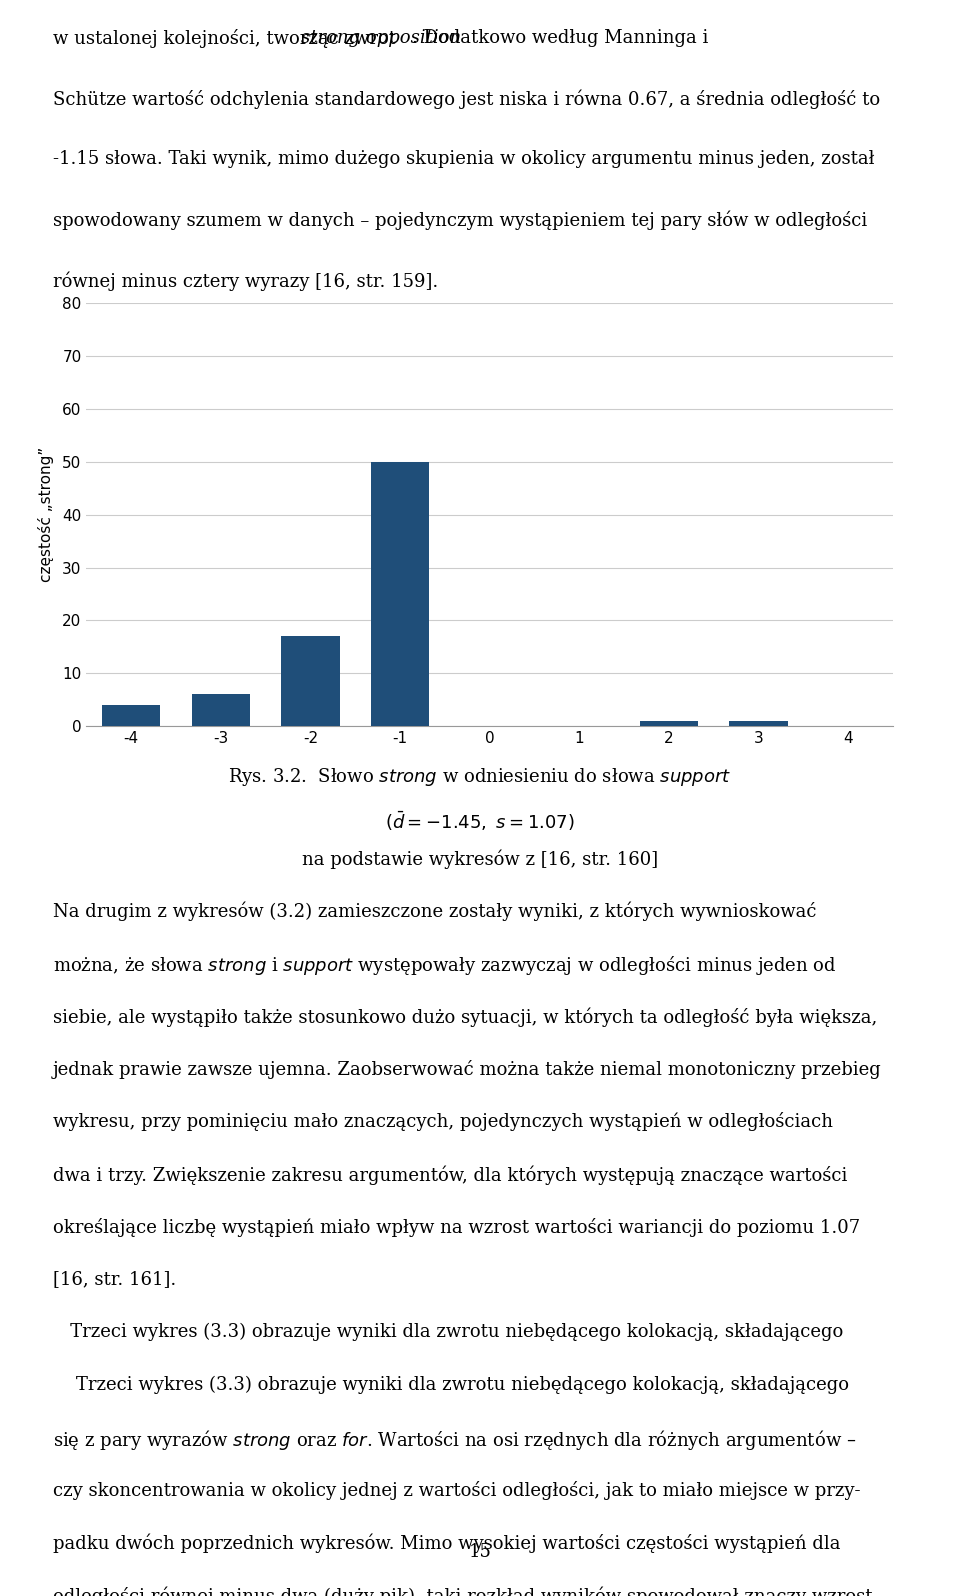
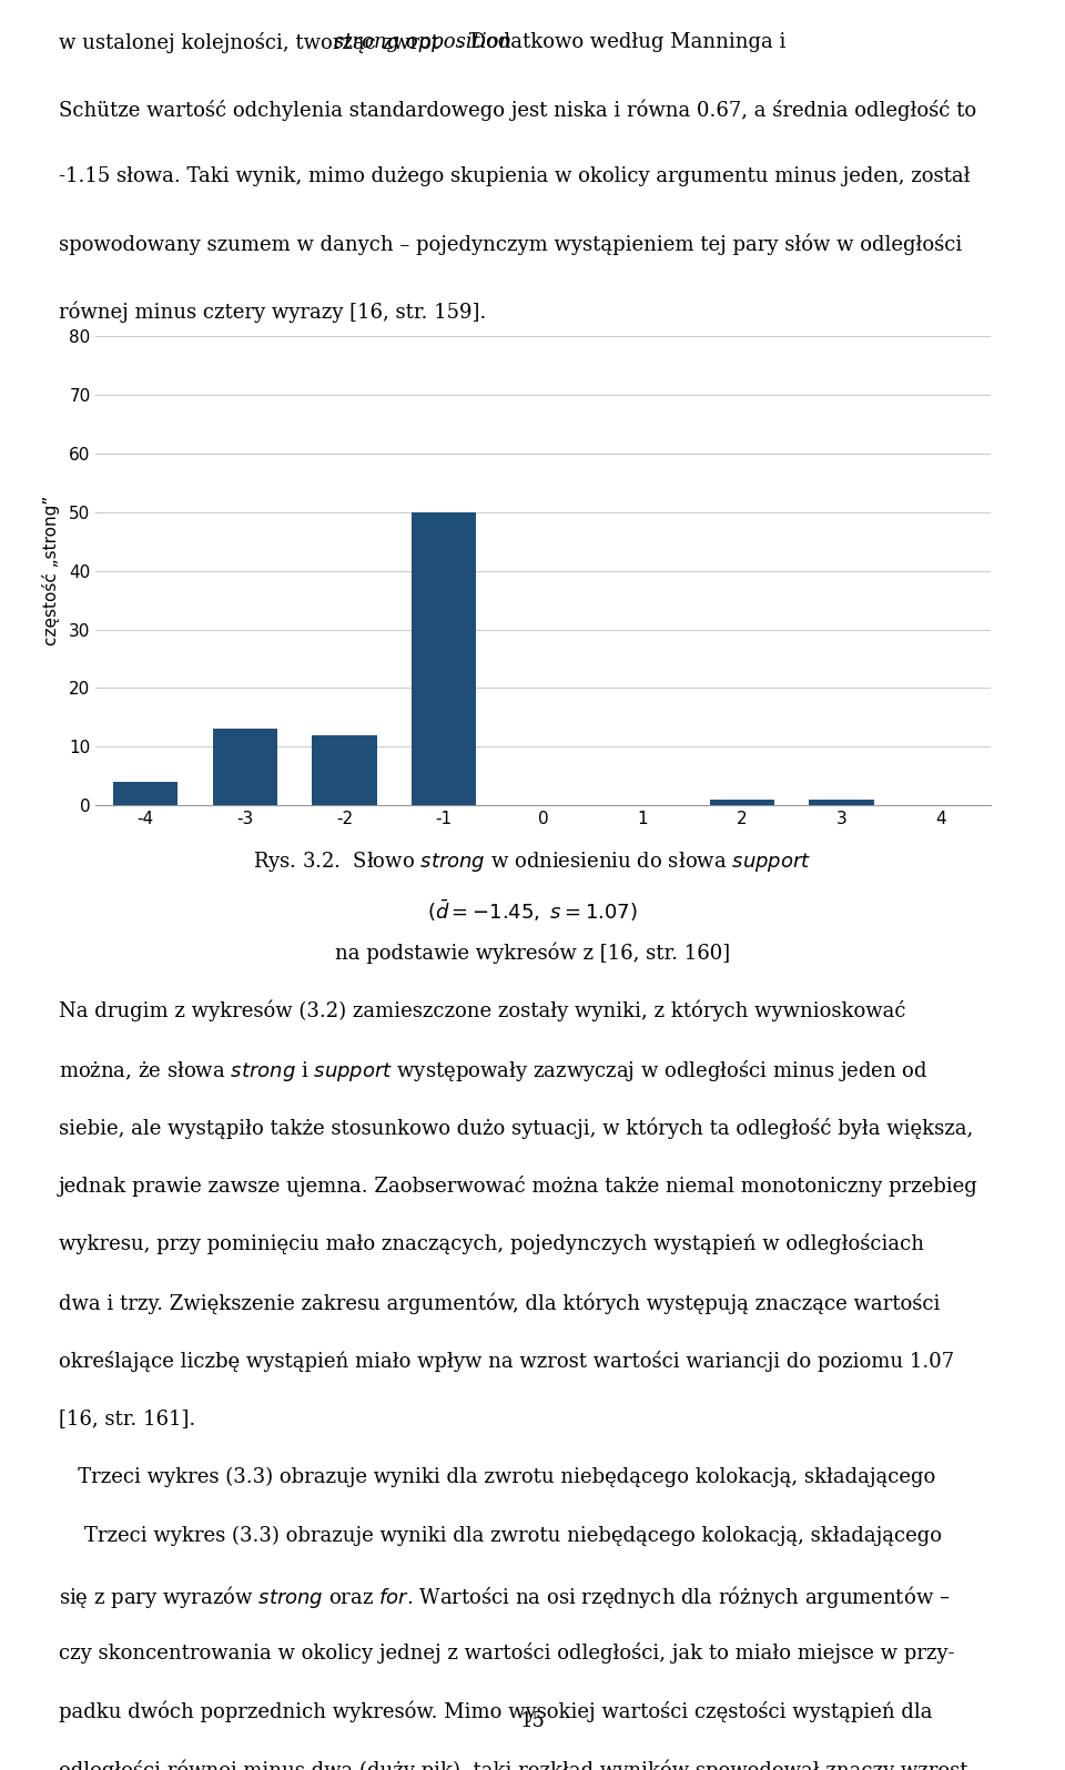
-3: 6 -> 13
-2: 17 -> 12
